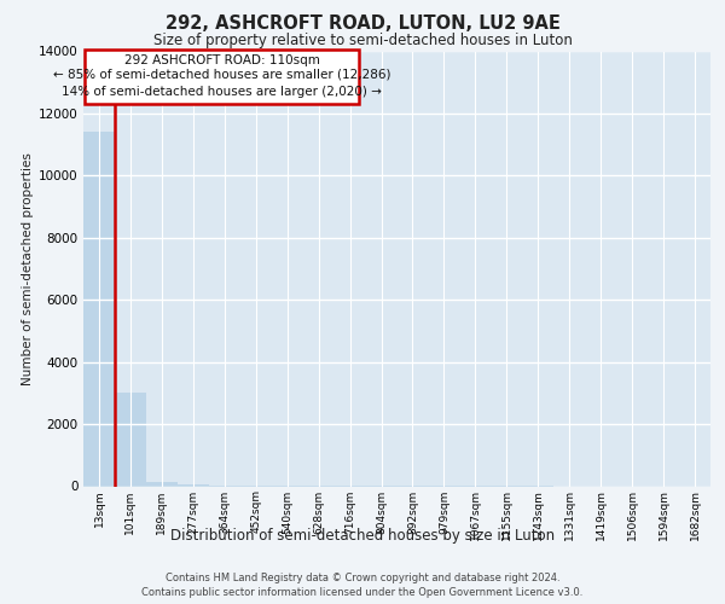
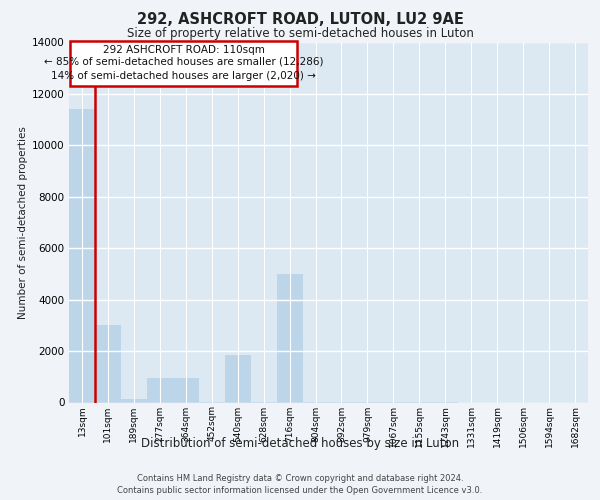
277sqm: 50 -> 950
364sqm: 20 -> 950
540sqm: 0 -> 1850
716sqm: 0 -> 5000
